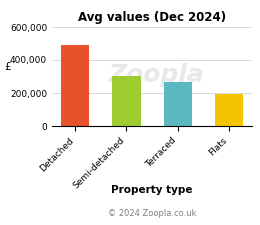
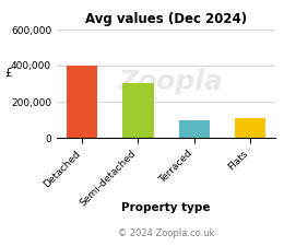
Detached: 490,000 -> 400,000
Terraced: 260,000 -> 100,000
Flats: 200,000 -> 110,000
